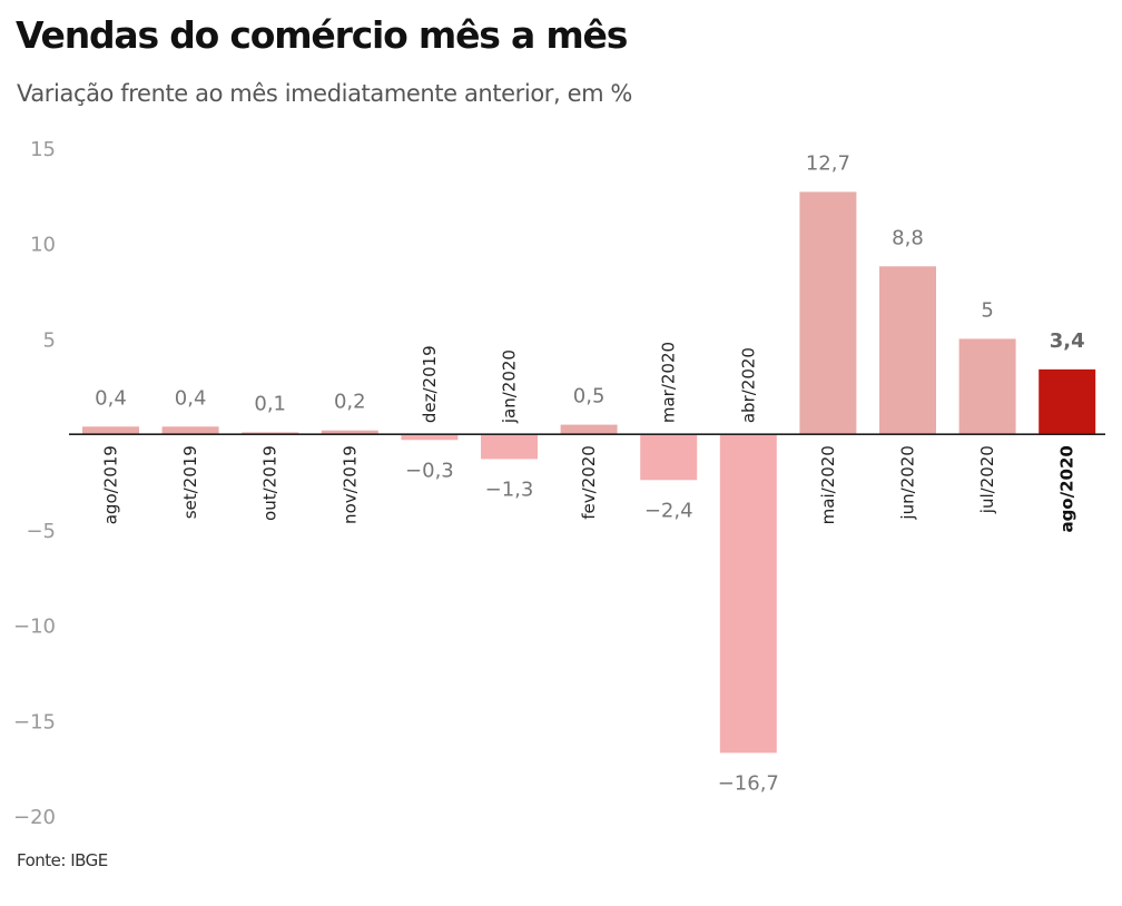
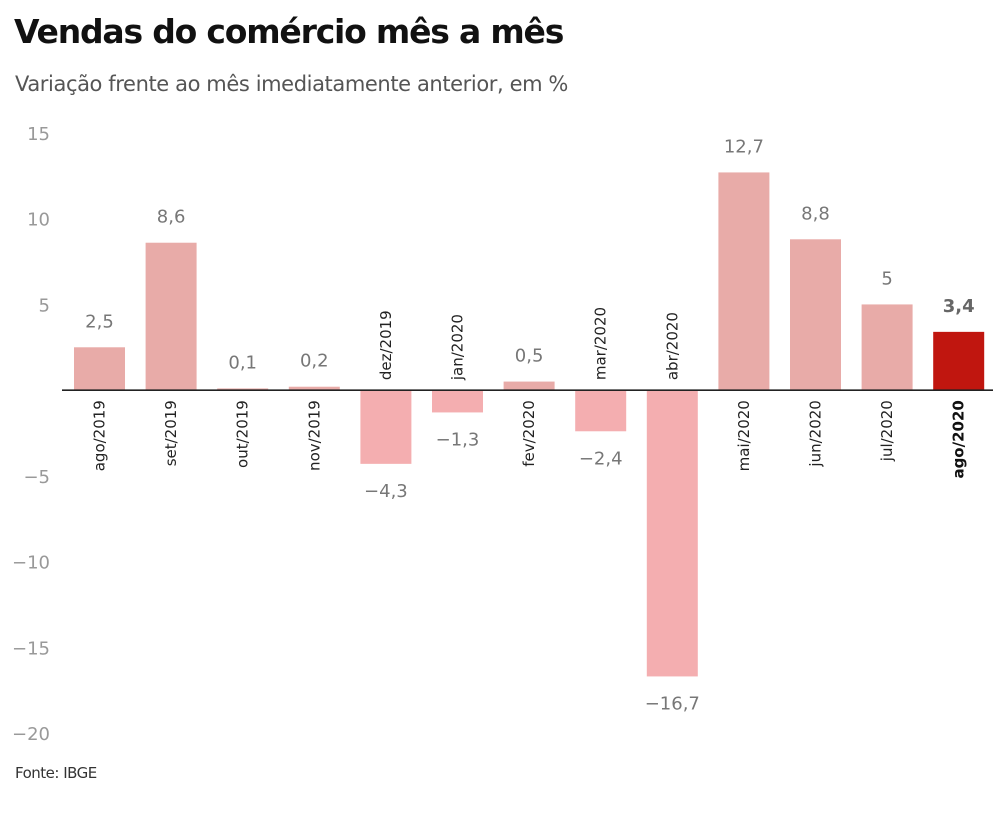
ago/2019: 0,4 -> 2,5
set/2019: 0,4 -> 8,6
dez/2019: −0,3 -> −4,3
